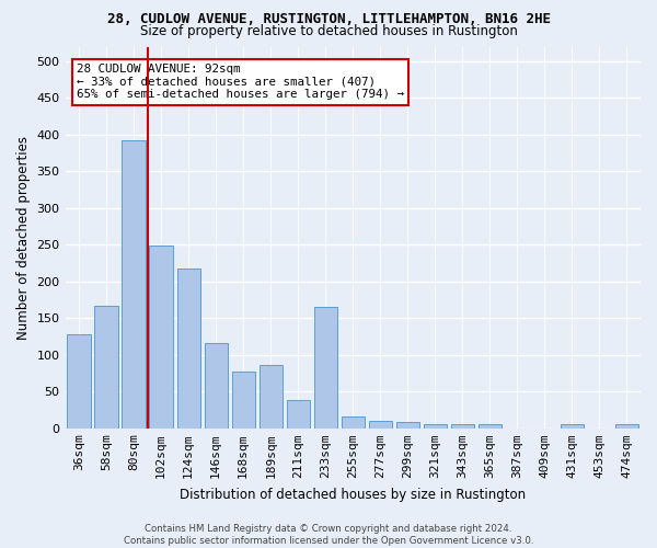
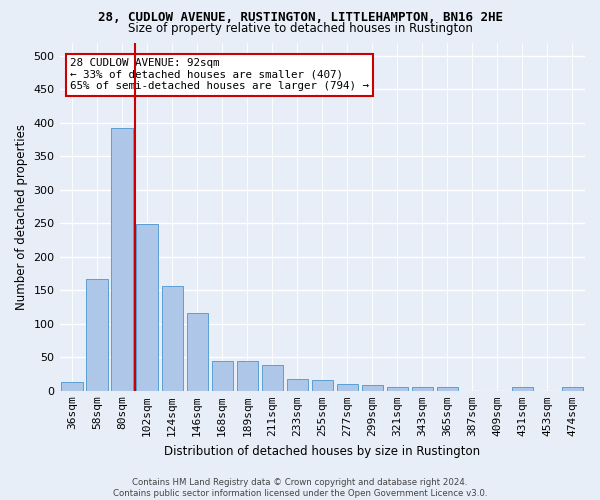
36sqm: 128 -> 13
124sqm: 218 -> 157
168sqm: 78 -> 44
189sqm: 86 -> 44
233sqm: 166 -> 18
